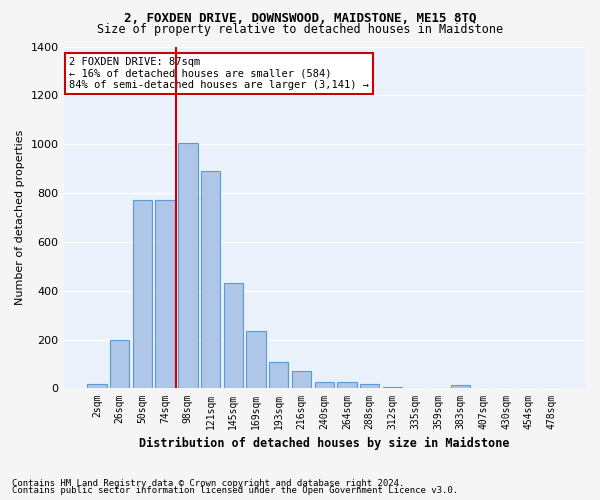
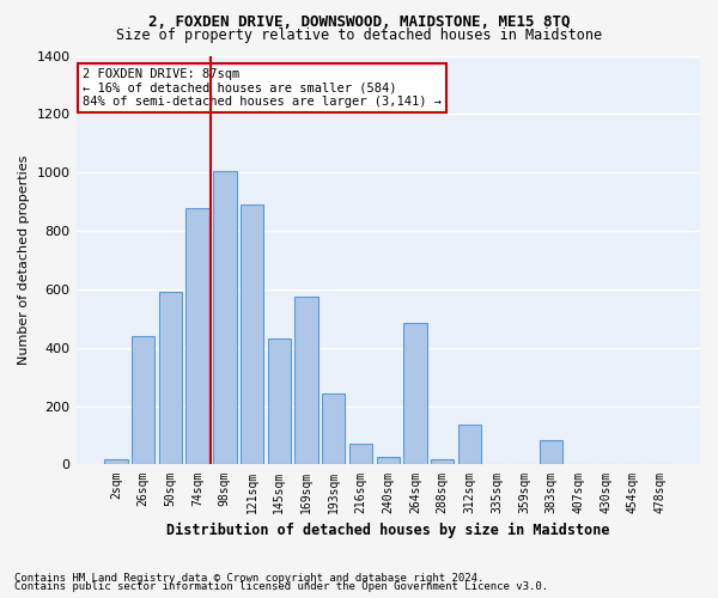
26sqm: 200 -> 440
50sqm: 770 -> 590
74sqm: 770 -> 880
169sqm: 235 -> 575
193sqm: 110 -> 245
264sqm: 25 -> 485
312sqm: 5 -> 135
383sqm: 15 -> 85
